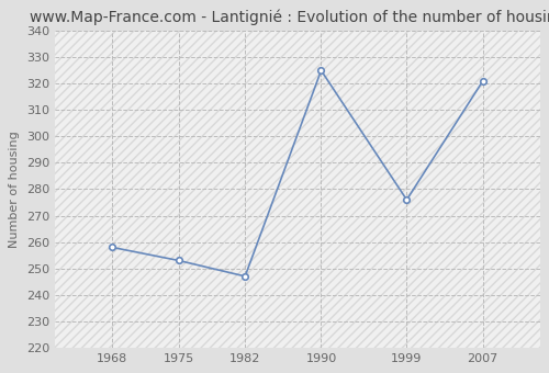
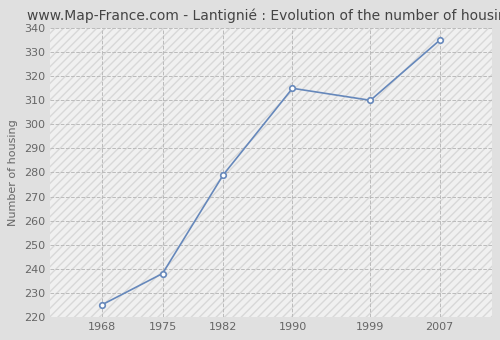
1968: 258 -> 225
1975: 253 -> 238
1982: 247 -> 279
1990: 325 -> 315
1999: 276 -> 310
2007: 321 -> 335
